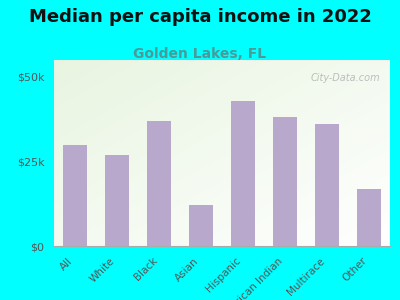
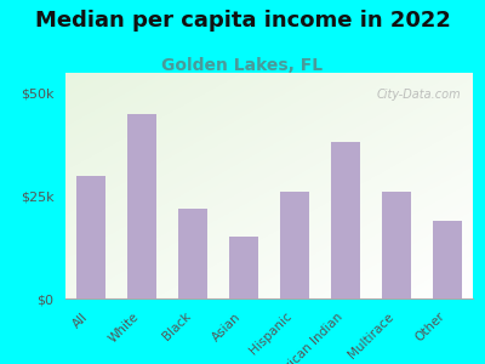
White: $27k -> $45k
Black: $37k -> $22k
Asian: $12k -> $15k
Hispanic: $43k -> $26k
Multirace: $36k -> $26k
Other: $17k -> $19k
